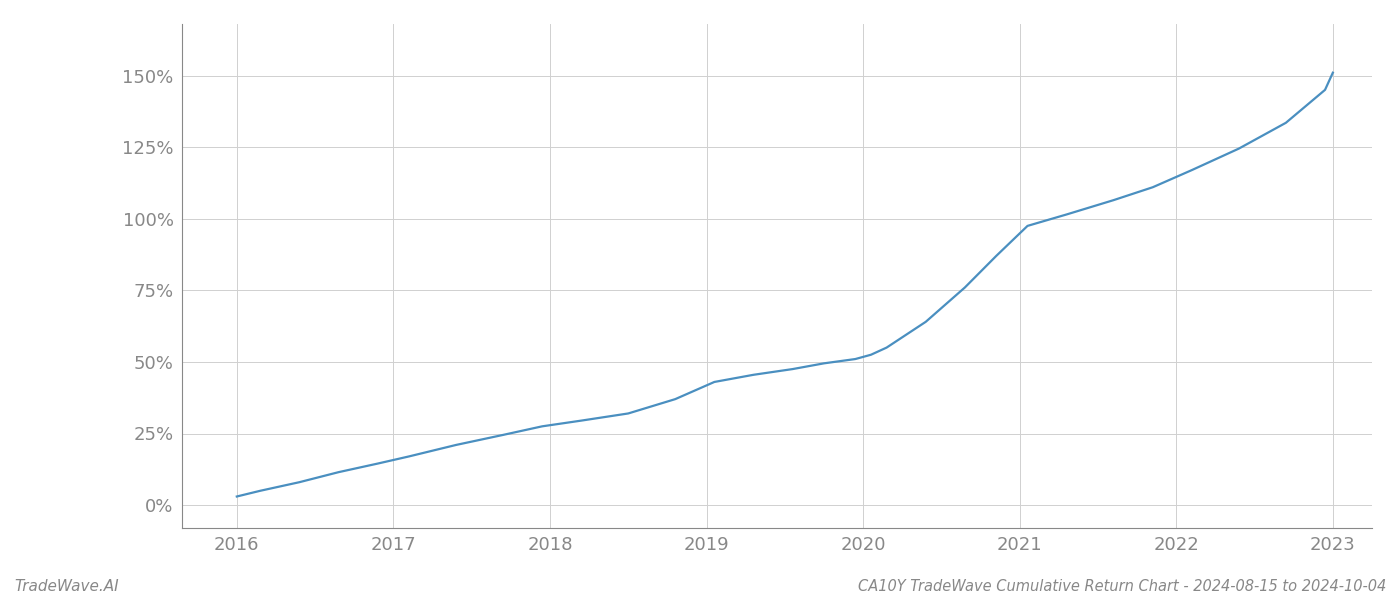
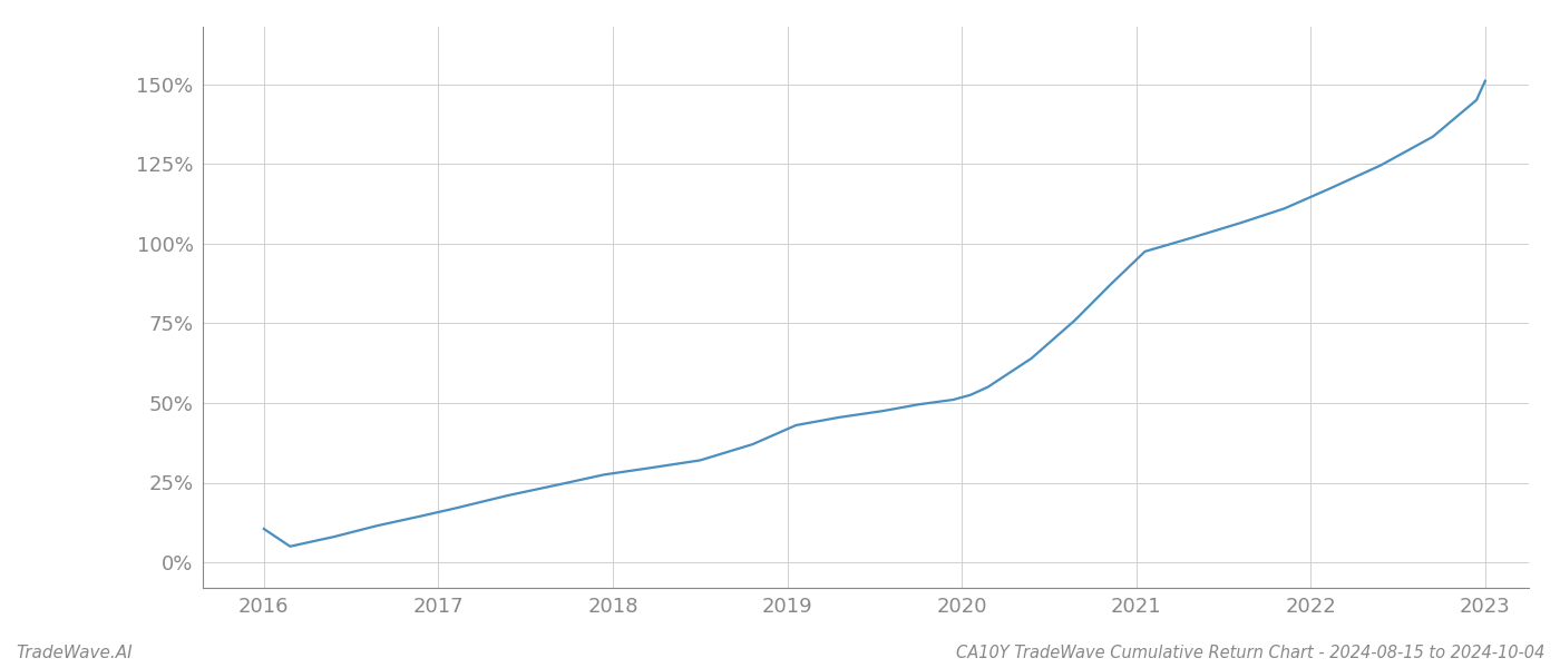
2016: 3.0% -> 10.5%
